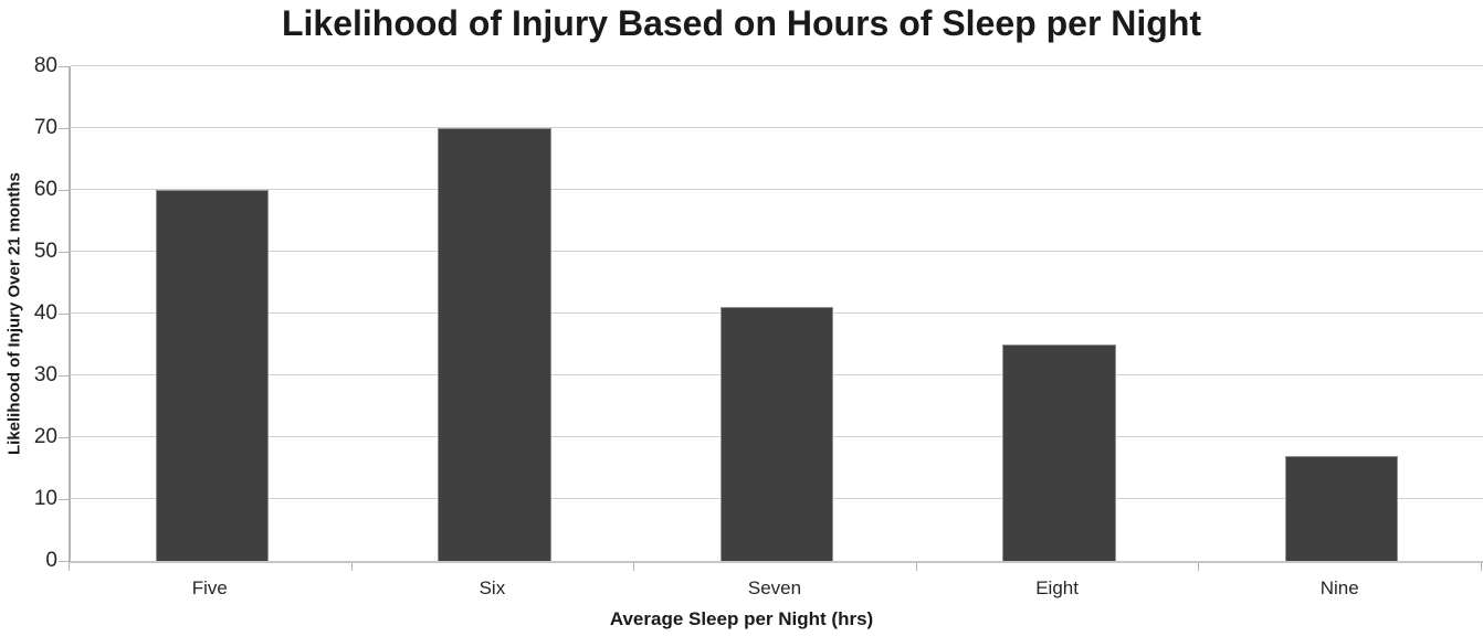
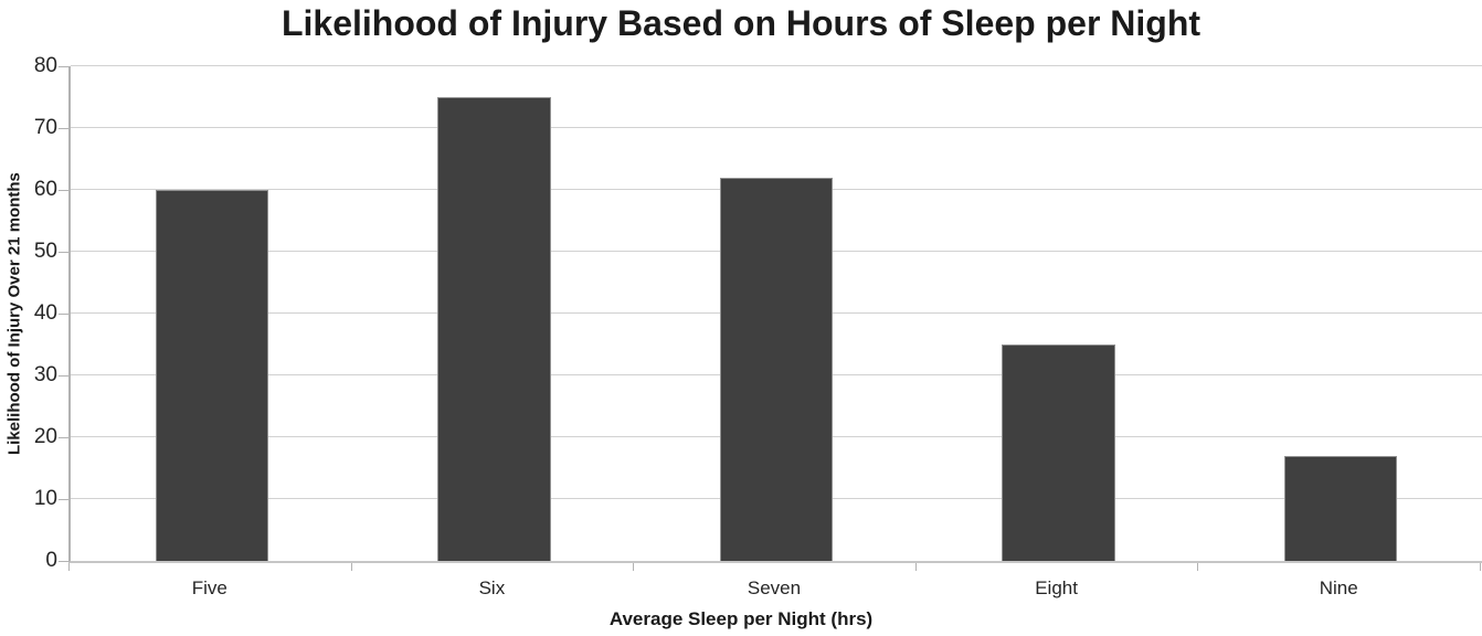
Six: 70 -> 75
Seven: 41 -> 62
